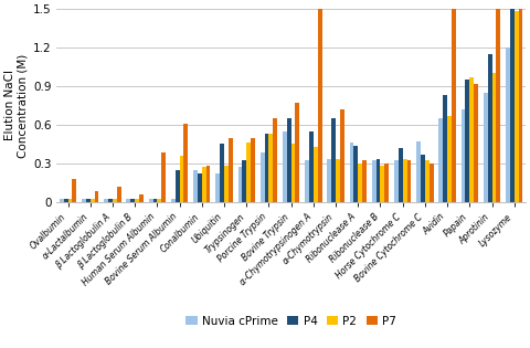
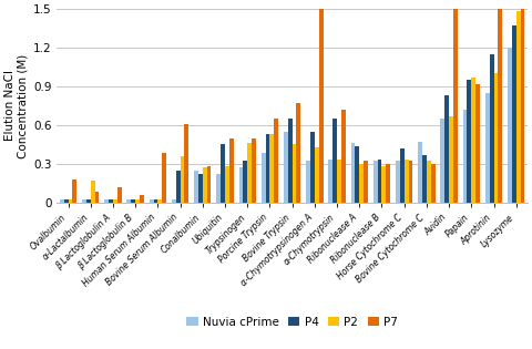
P2/α-Lactalbumin: 0.02 -> 0.17
P4/Lysozyme: 1.50 -> 1.37
